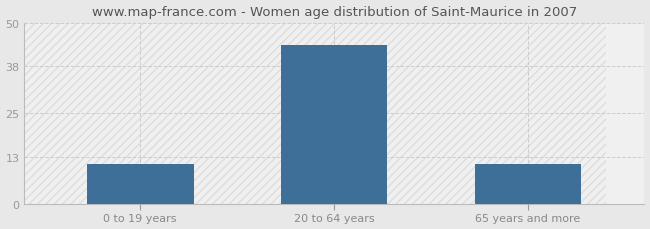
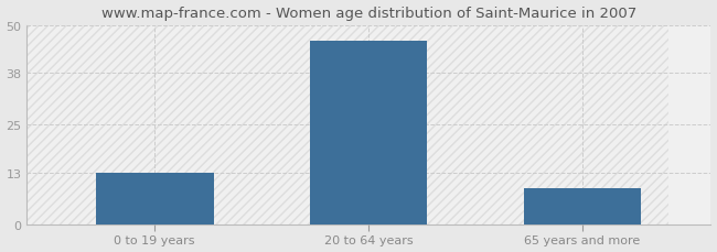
0 to 19 years: 11 -> 13
20 to 64 years: 44 -> 46
65 years and more: 11 -> 9
